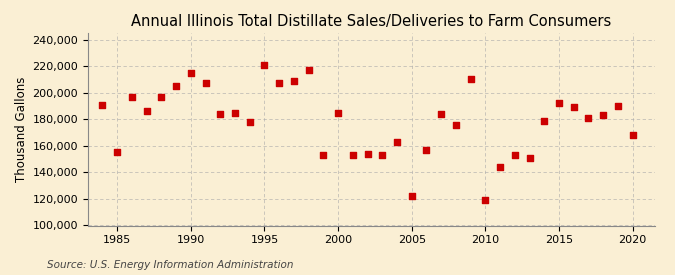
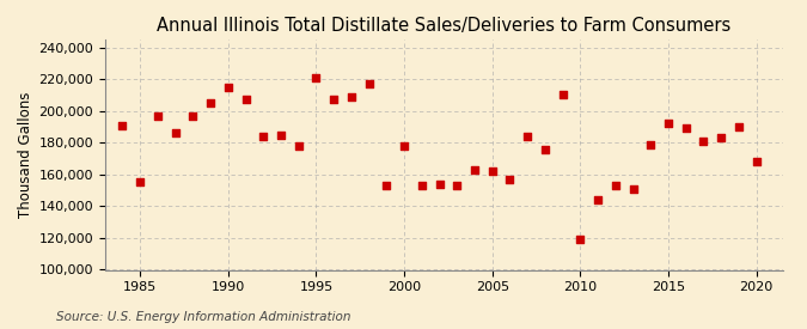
2000: 185,000 -> 178,000
2005: 122,000 -> 162,000
